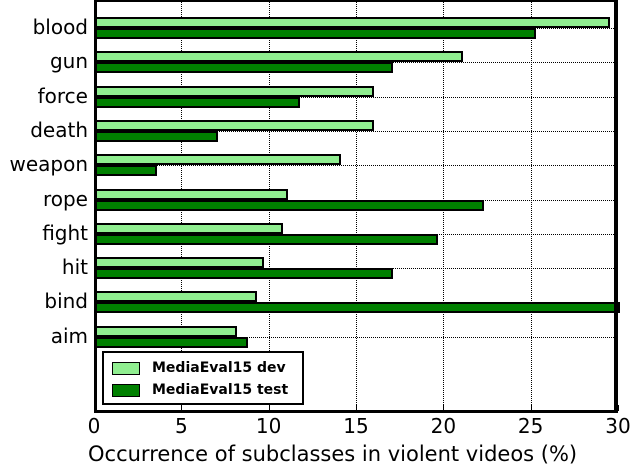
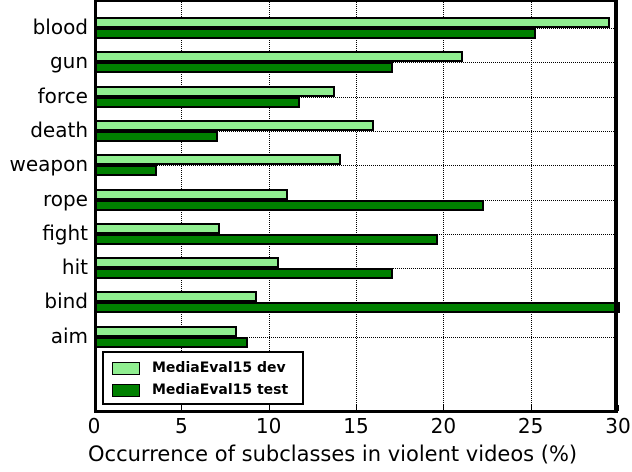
MediaEval15 dev/force: 15.9 -> 13.7
MediaEval15 dev/fight: 10.7 -> 7.1
MediaEval15 dev/hit: 9.6 -> 10.5
